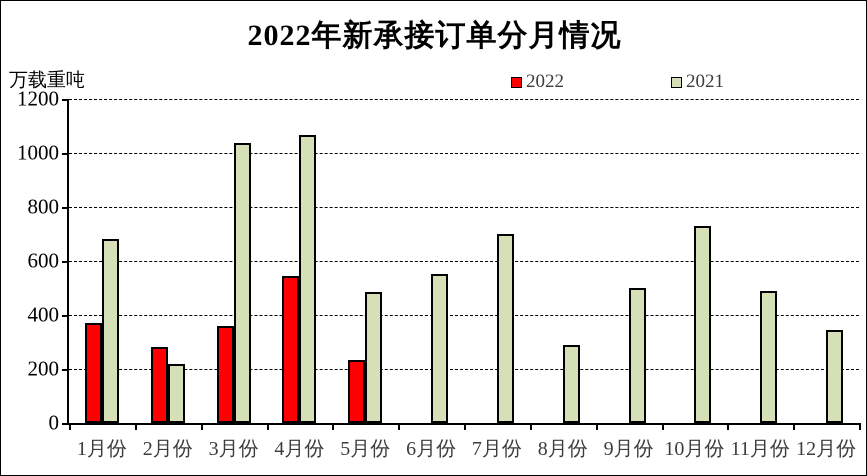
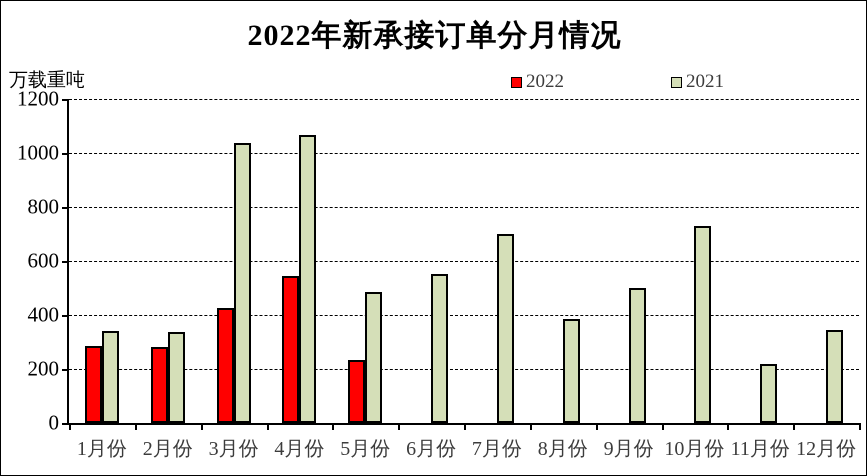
2022/1月份: 370 -> 280
2021/1月份: 680 -> 340
2021/2月份: 220 -> 340
2022/3月份: 360 -> 430
2021/8月份: 290 -> 390
2021/11月份: 490 -> 220
